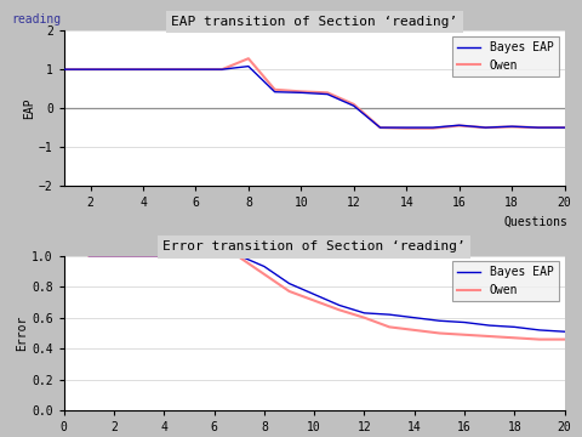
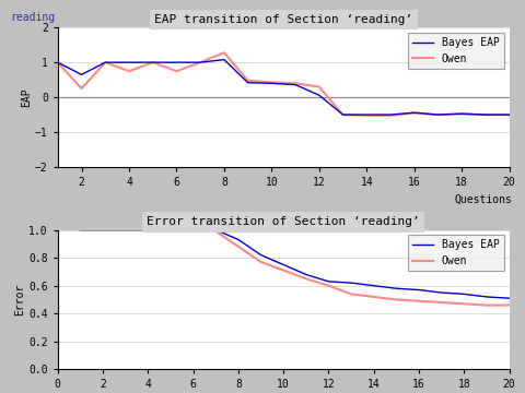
EAP transition of Section ‘reading’/Bayes EAP/2: 1.00 -> 0.65
EAP transition of Section ‘reading’/Owen/2: 1.00 -> 0.25
EAP transition of Section ‘reading’/Owen/4: 1.00 -> 0.75
EAP transition of Section ‘reading’/Owen/6: 1.00 -> 0.75
EAP transition of Section ‘reading’/Owen/12: 0.10 -> 0.30
